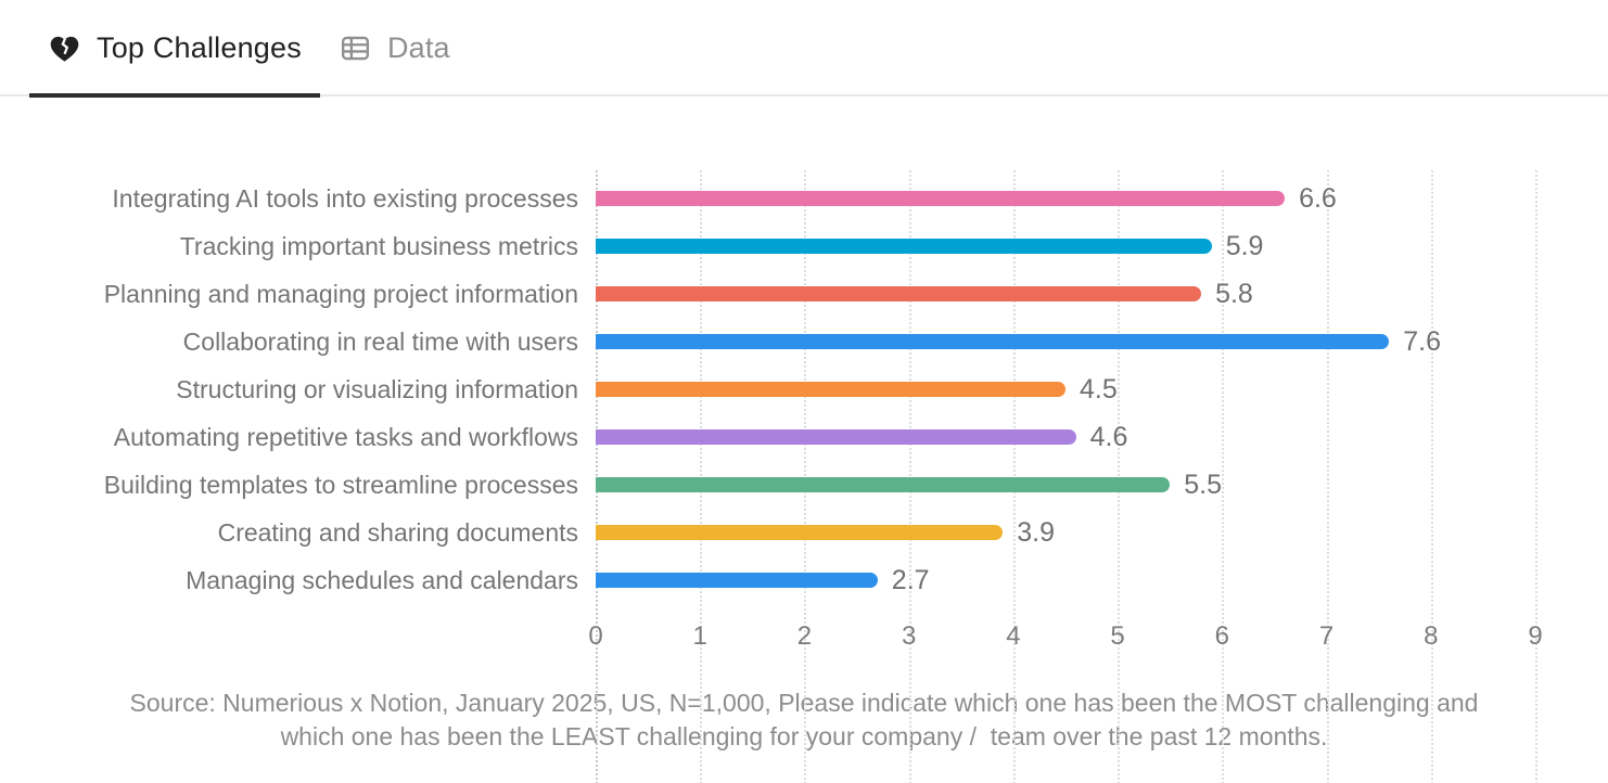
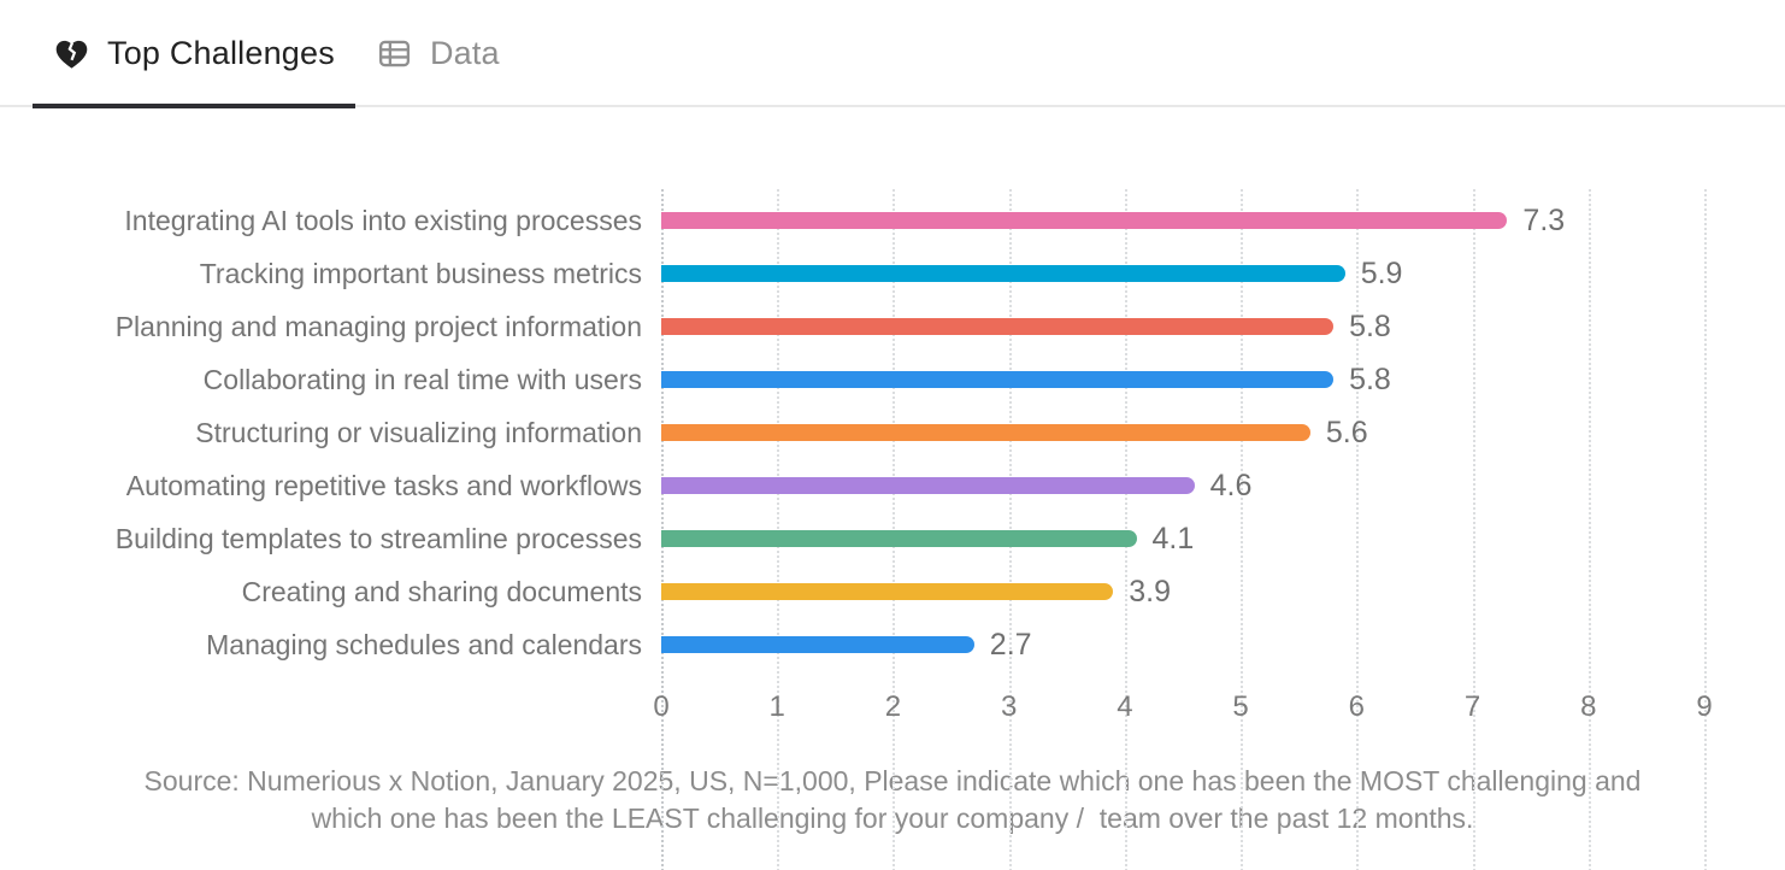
Integrating AI tools into existing processes: 6.6 -> 7.3
Collaborating in real time with users: 7.6 -> 5.8
Structuring or visualizing information: 4.5 -> 5.6
Building templates to streamline processes: 5.5 -> 4.1
